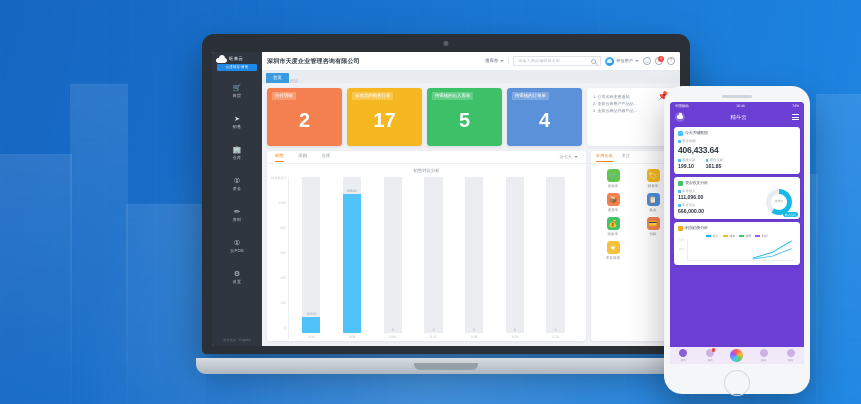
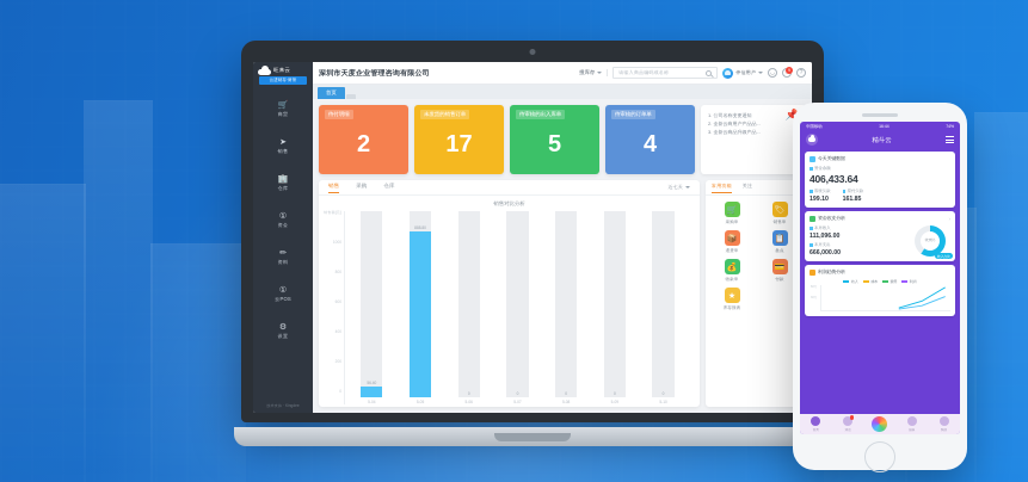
5-04: 100.00 -> 56.40
